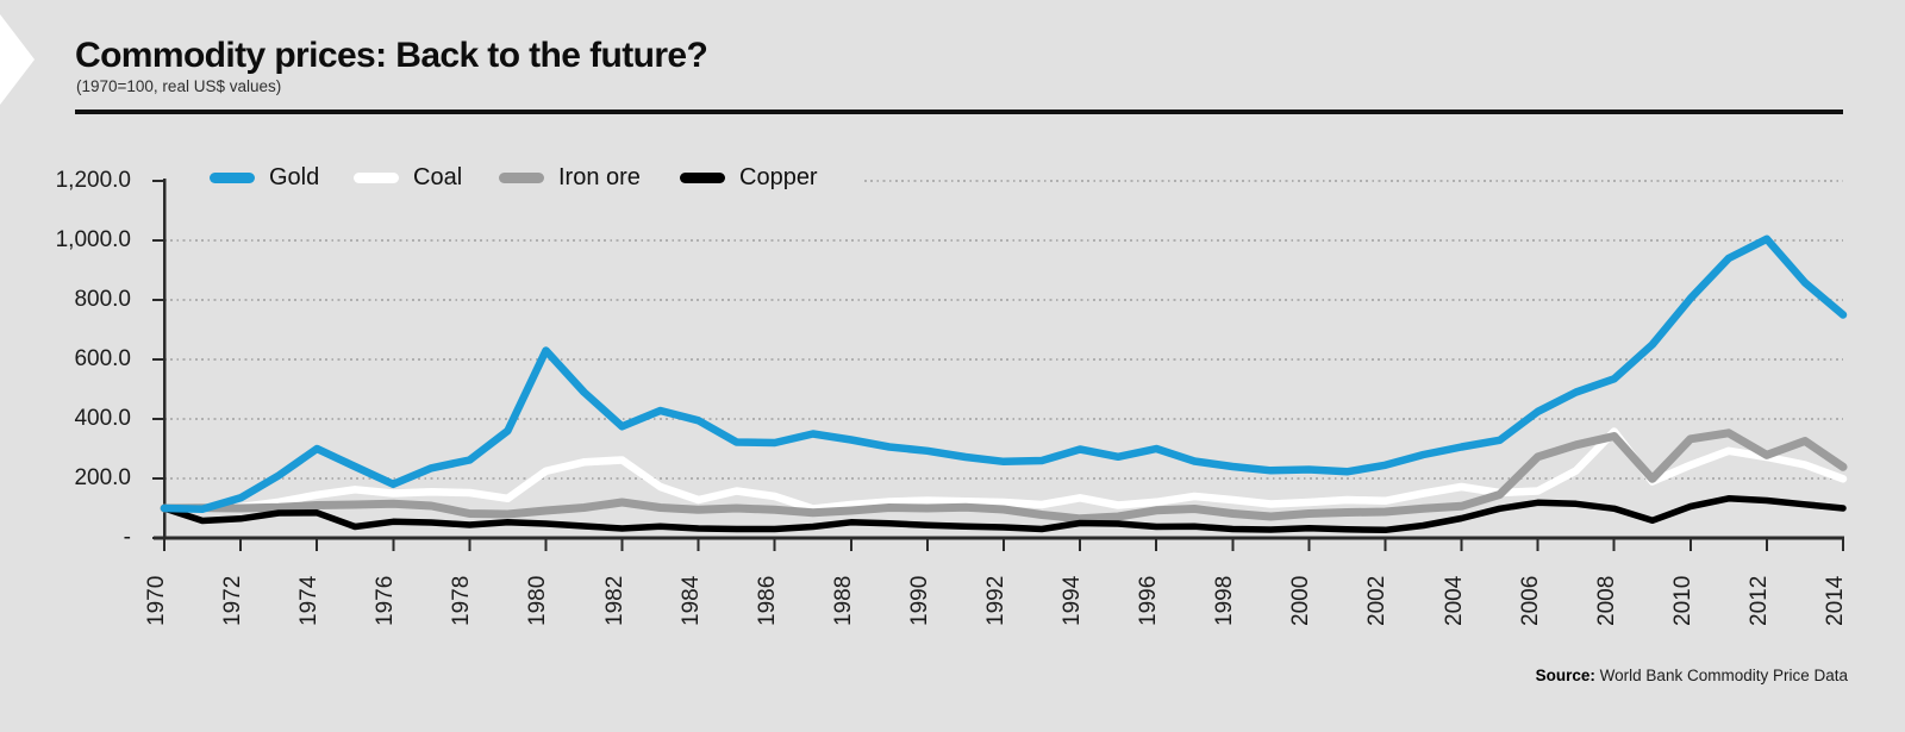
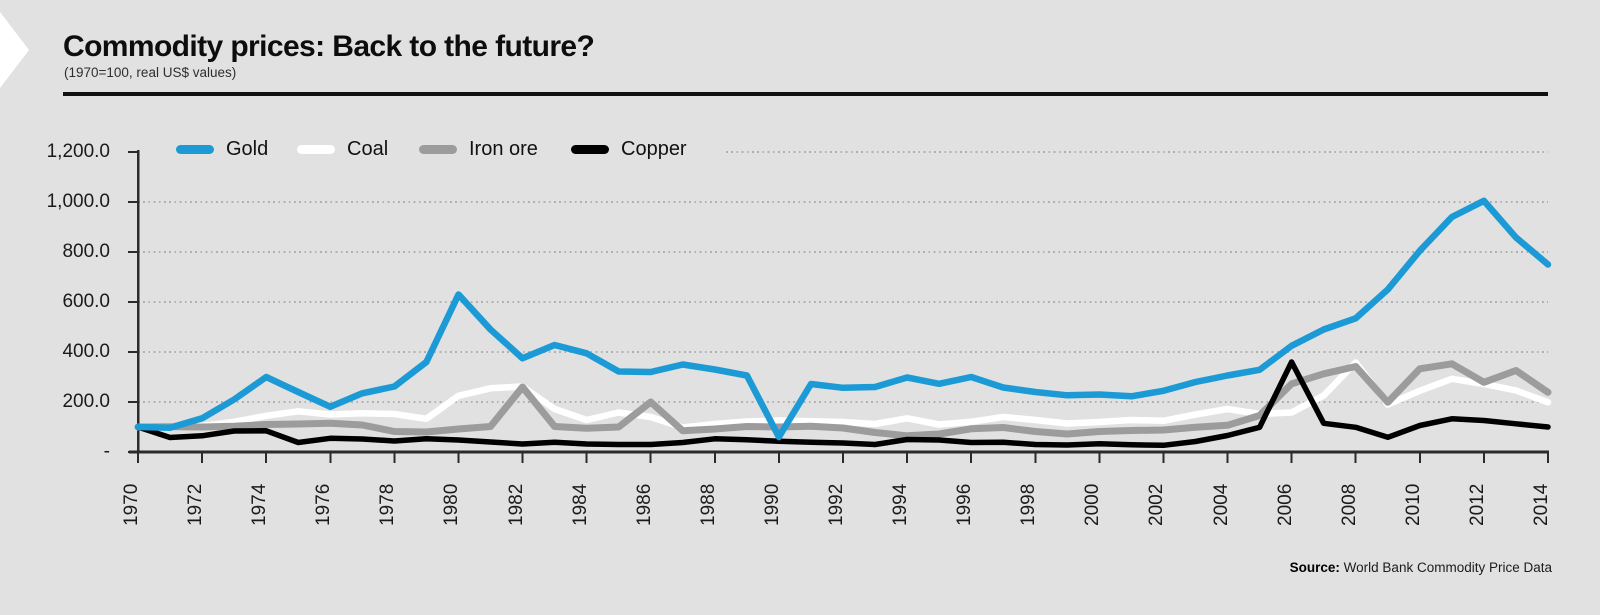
Iron ore/1982: 120 -> 260
Iron ore/1986: 100 -> 200
Gold/1990: 290 -> 60
Copper/2006: 120 -> 360
